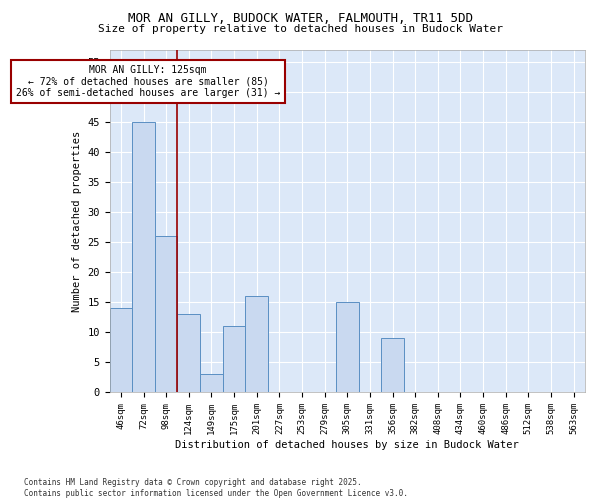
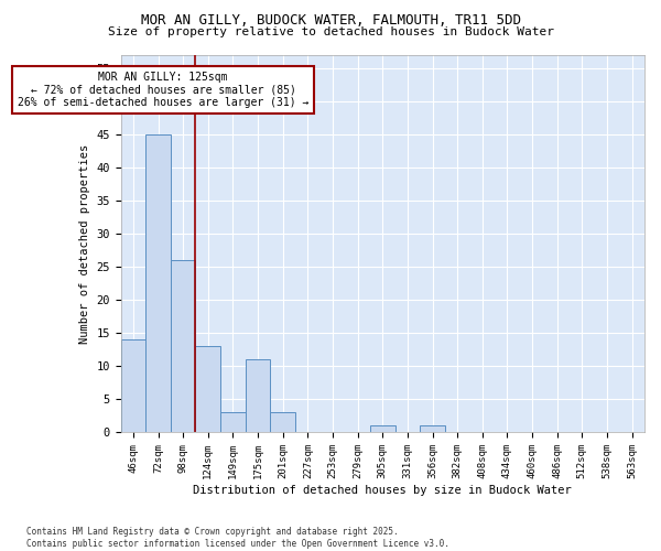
201sqm: 16 -> 3
305sqm: 15 -> 1
356sqm: 9 -> 1
